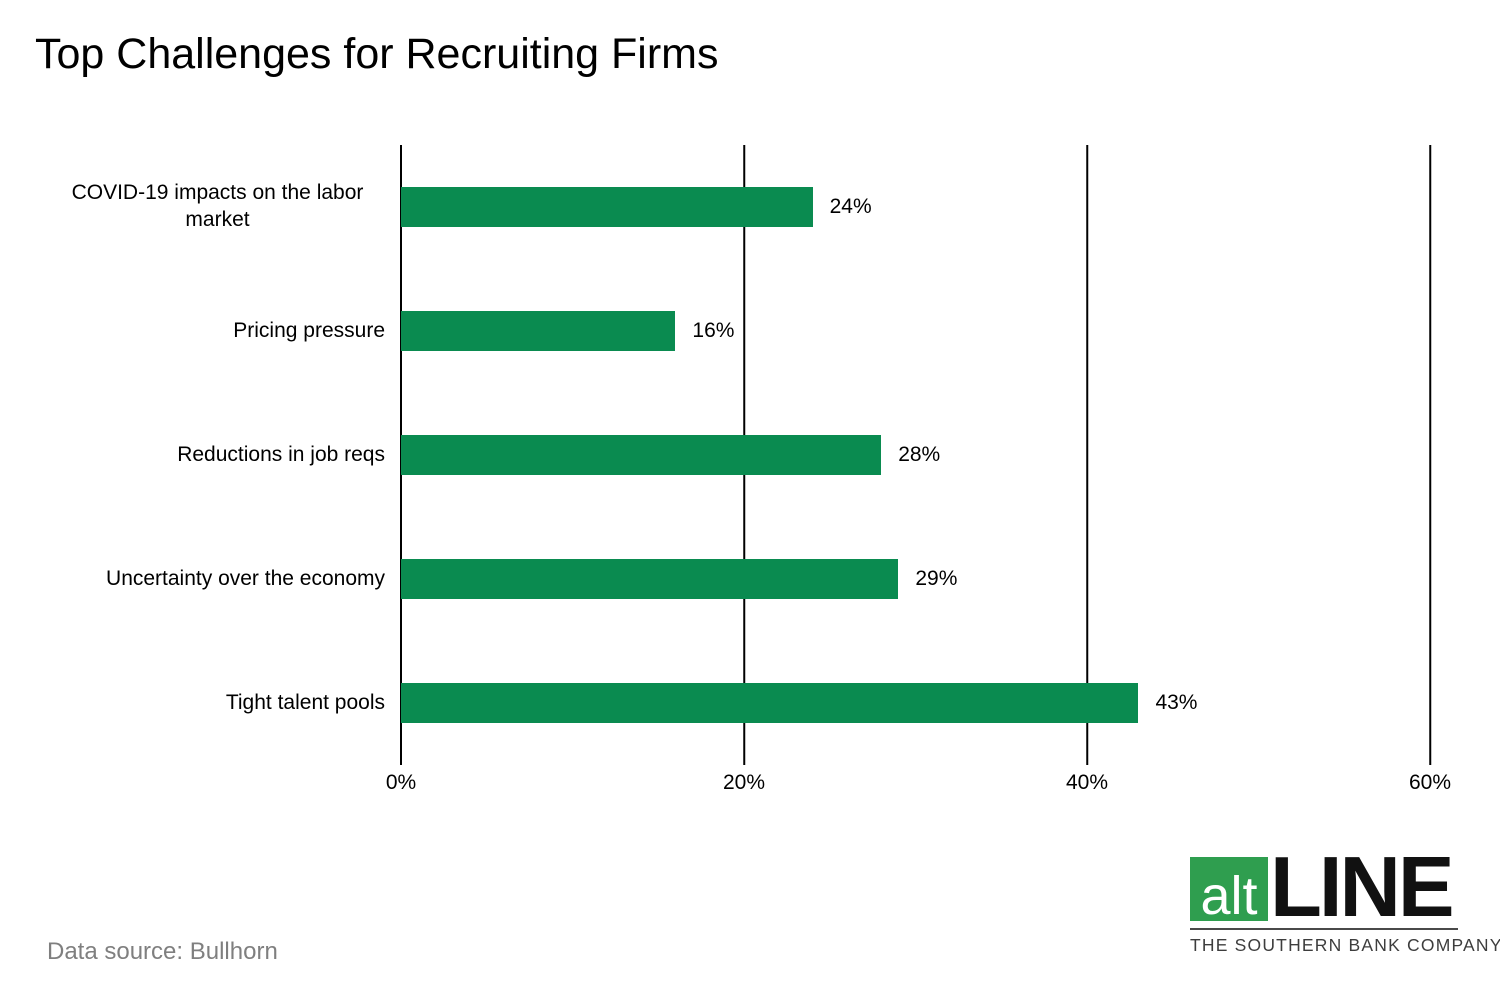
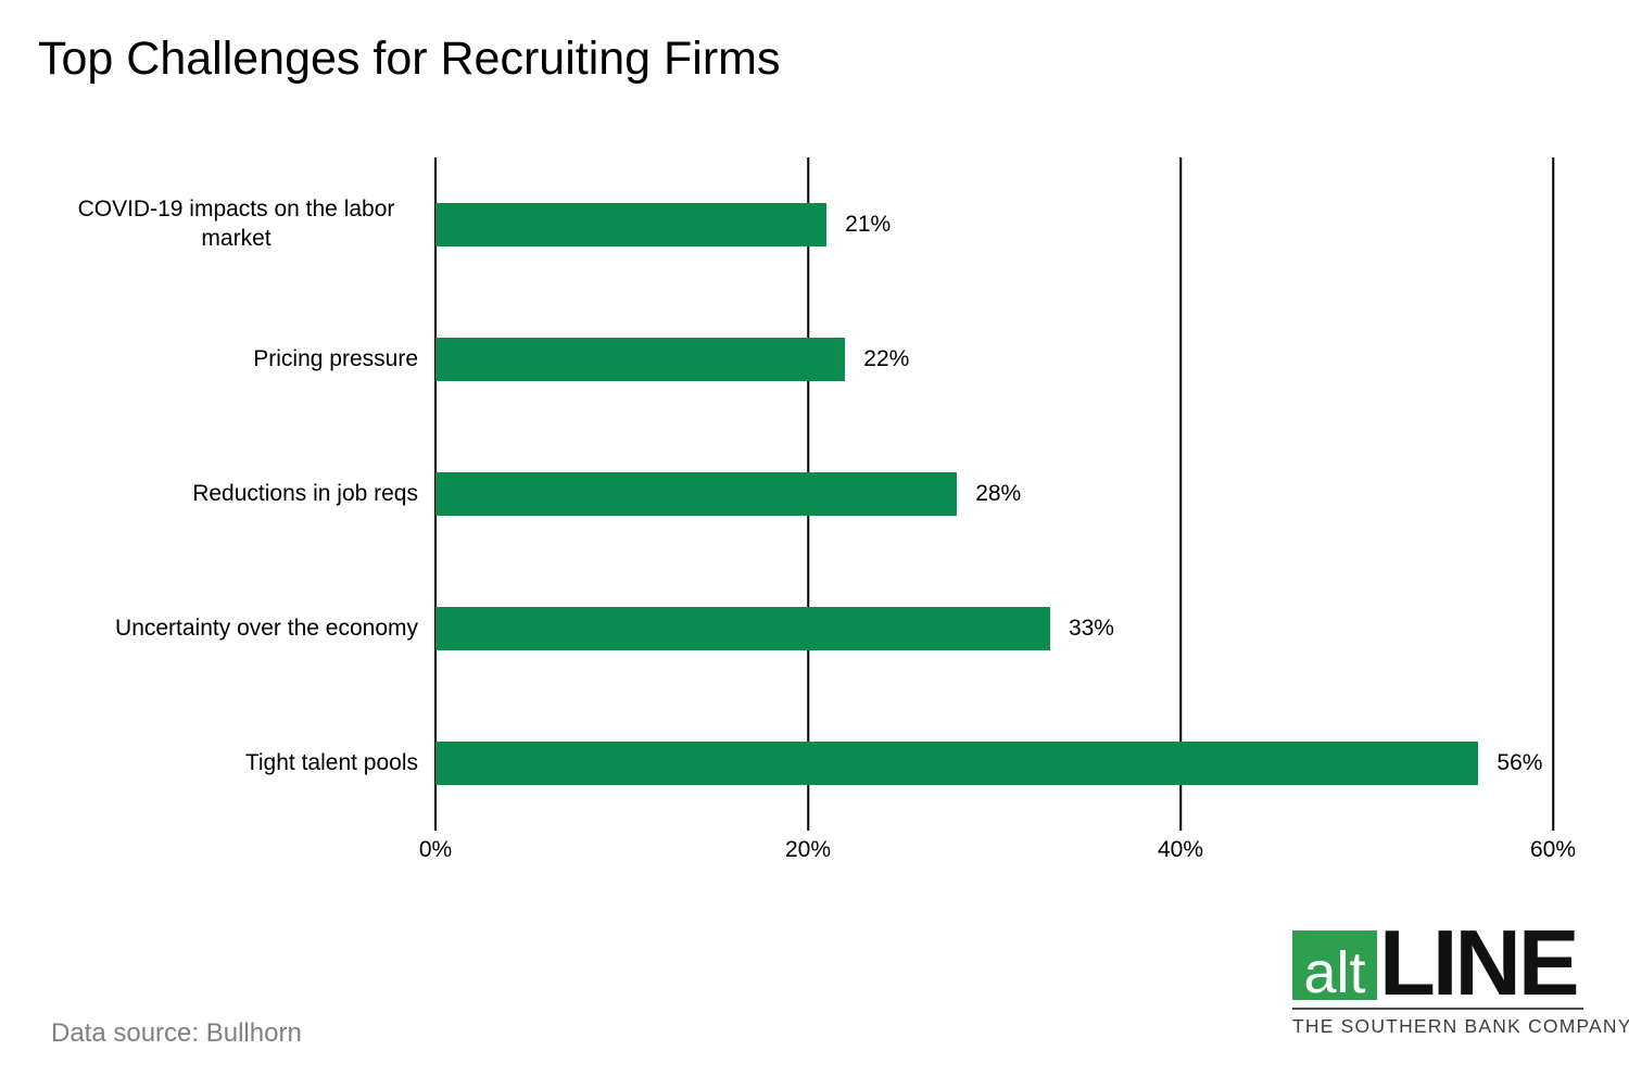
COVID-19 impacts on the labor market: 24% -> 21%
Pricing pressure: 16% -> 22%
Uncertainty over the economy: 29% -> 33%
Tight talent pools: 43% -> 56%
